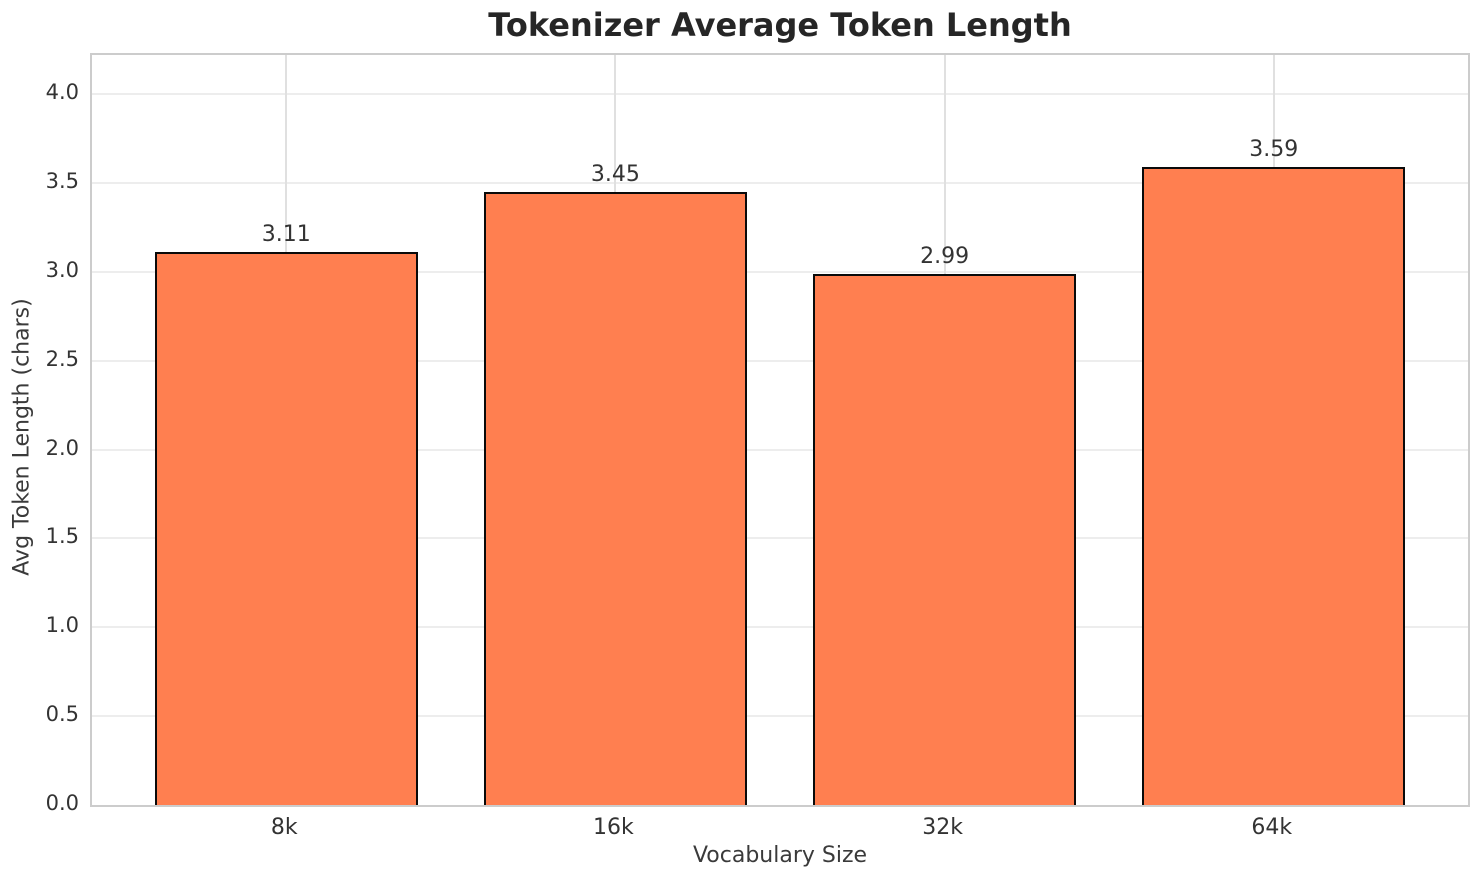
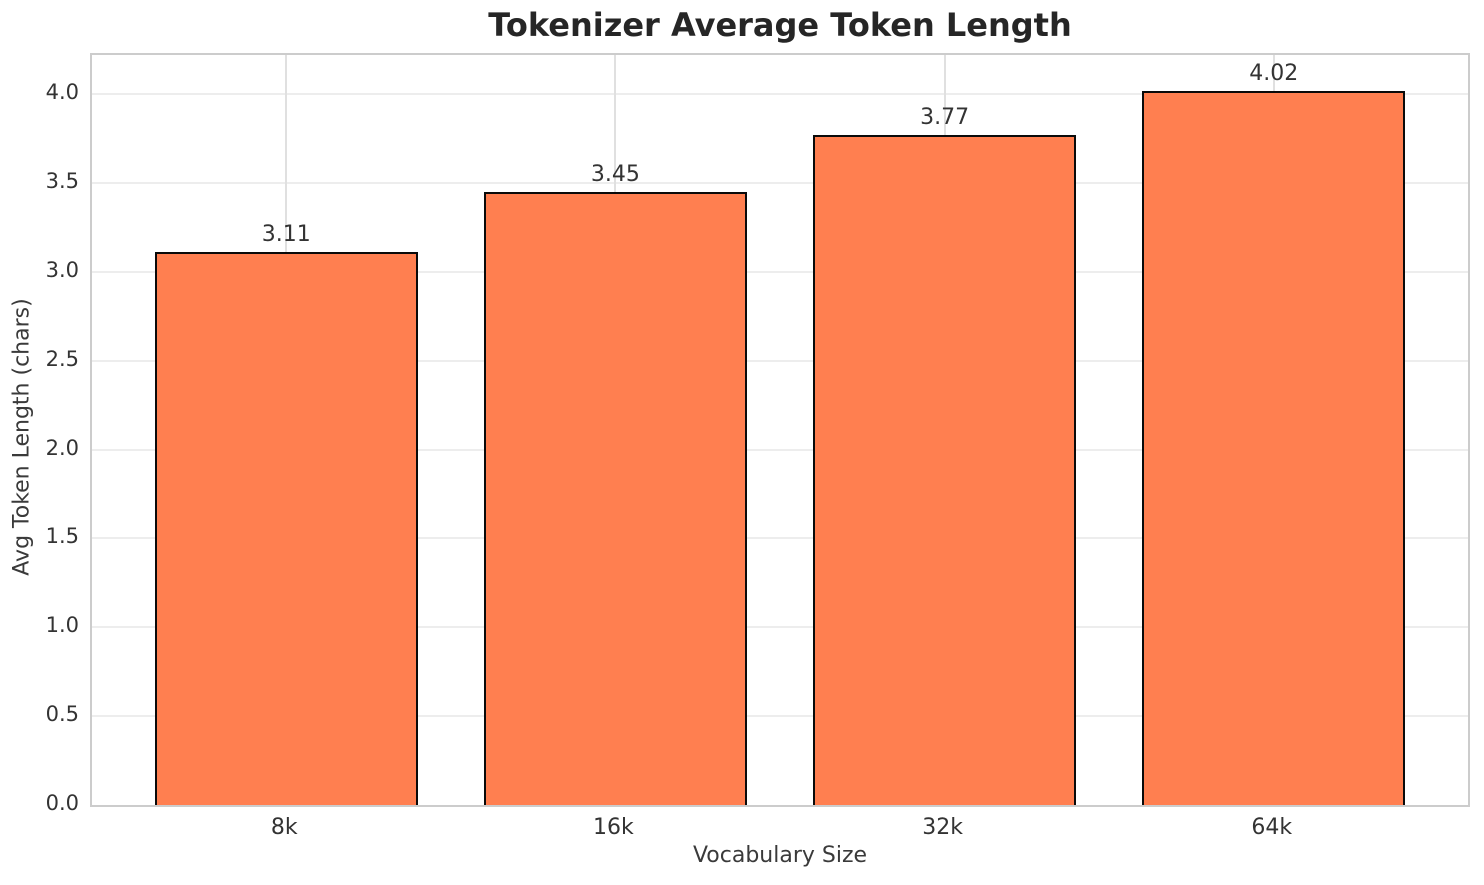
32k: 2.99 -> 3.77
64k: 3.59 -> 4.02
